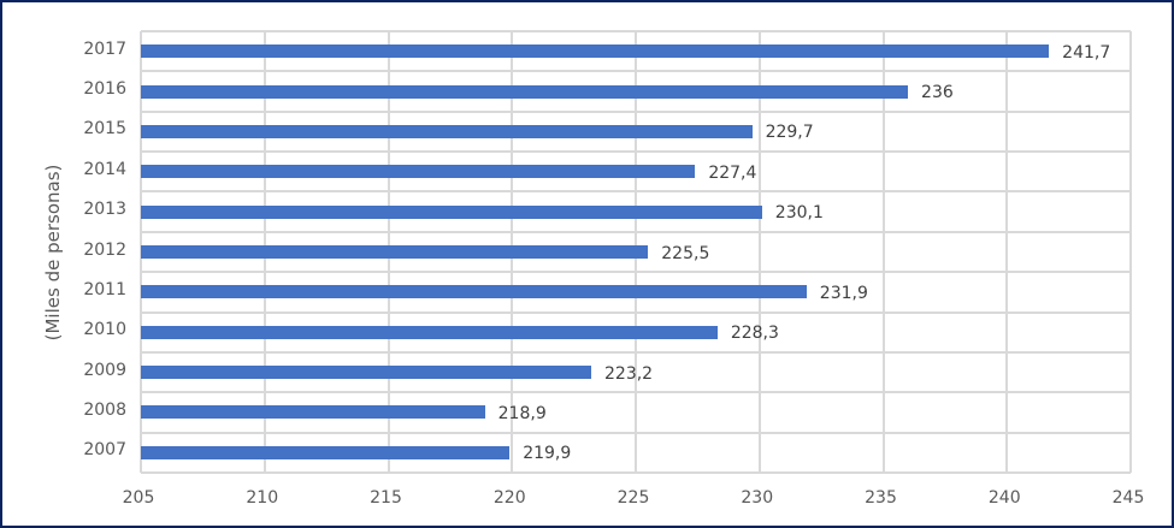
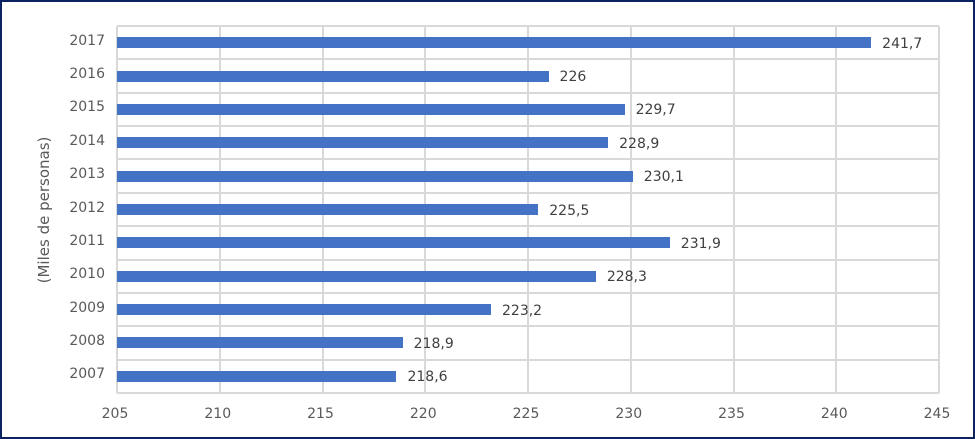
2016: 236 -> 226
2014: 227,4 -> 228,9
2007: 219,9 -> 218,6
